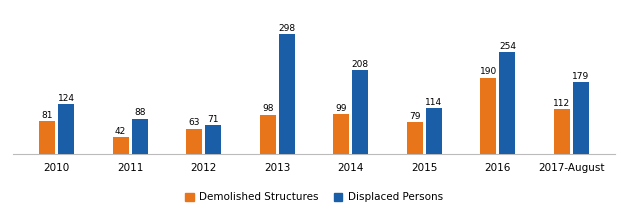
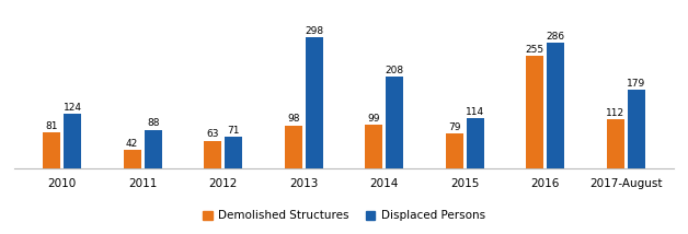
Demolished Structures/2016: 190 -> 255
Displaced Persons/2016: 254 -> 286
